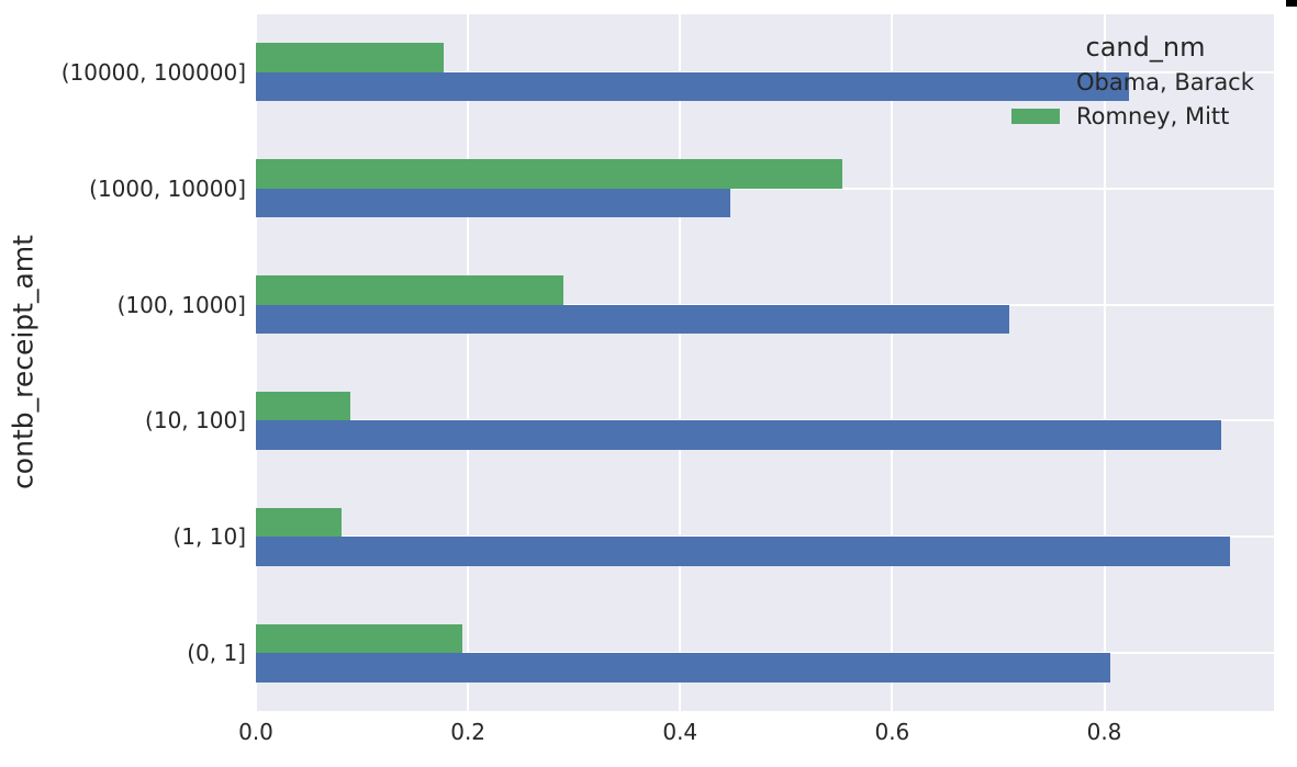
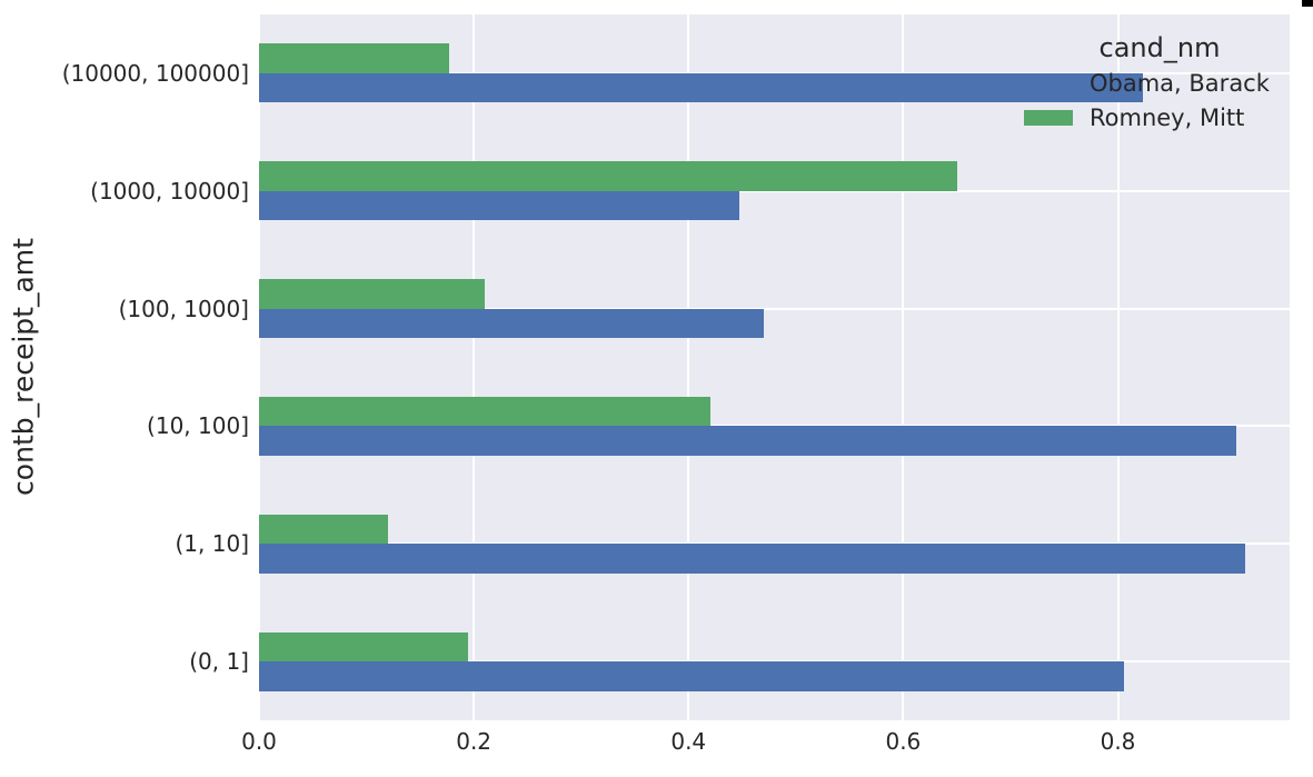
Romney, Mitt/(1000, 10000]: 0.55 -> 0.65
Obama, Barack/(100, 1000]: 0.71 -> 0.47
Romney, Mitt/(100, 1000]: 0.29 -> 0.21
Romney, Mitt/(10, 100]: 0.09 -> 0.42
Romney, Mitt/(1, 10]: 0.08 -> 0.12
